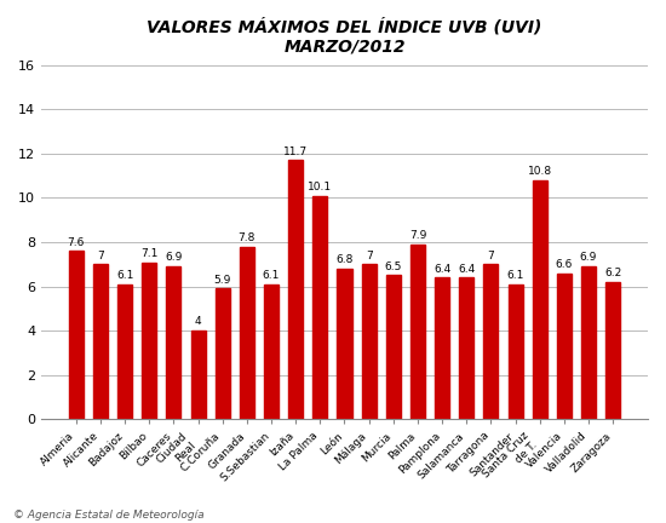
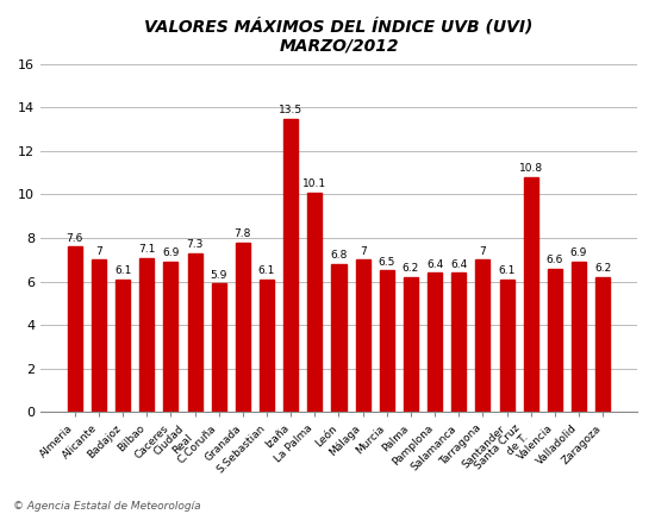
Ciudad Real: 4 -> 7.3
Izaña: 11.7 -> 13.5
Palma: 7.9 -> 6.2
